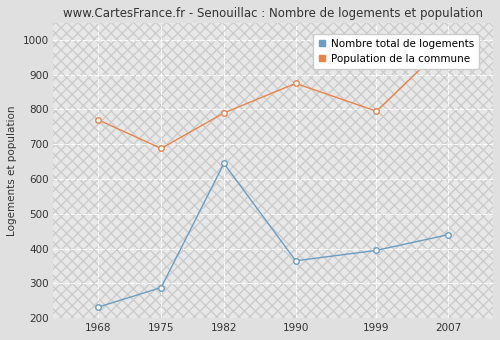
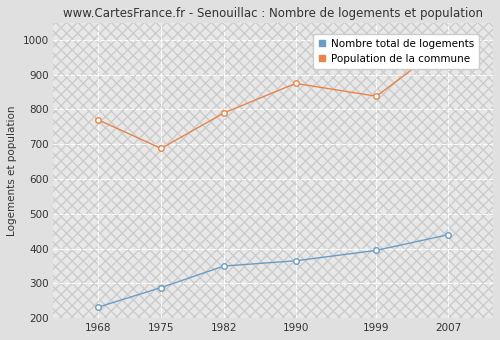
Nombre total de logements/1982: 645 -> 350
Population de la commune/1999: 795 -> 838
